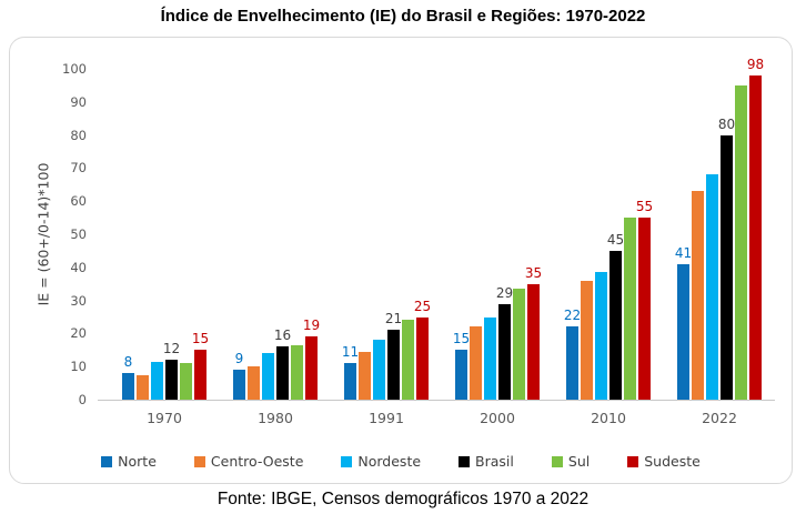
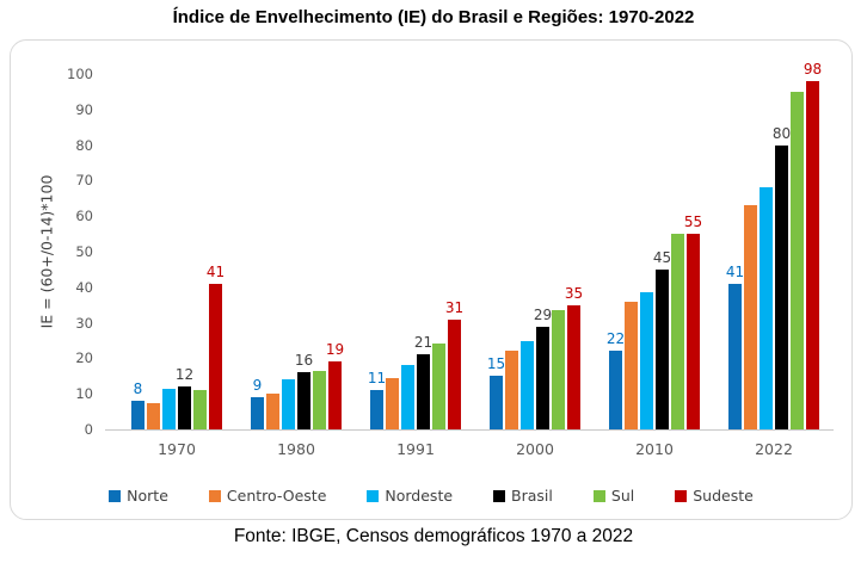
Sudeste/1970: 15 -> 41
Sudeste/1991: 25 -> 31
